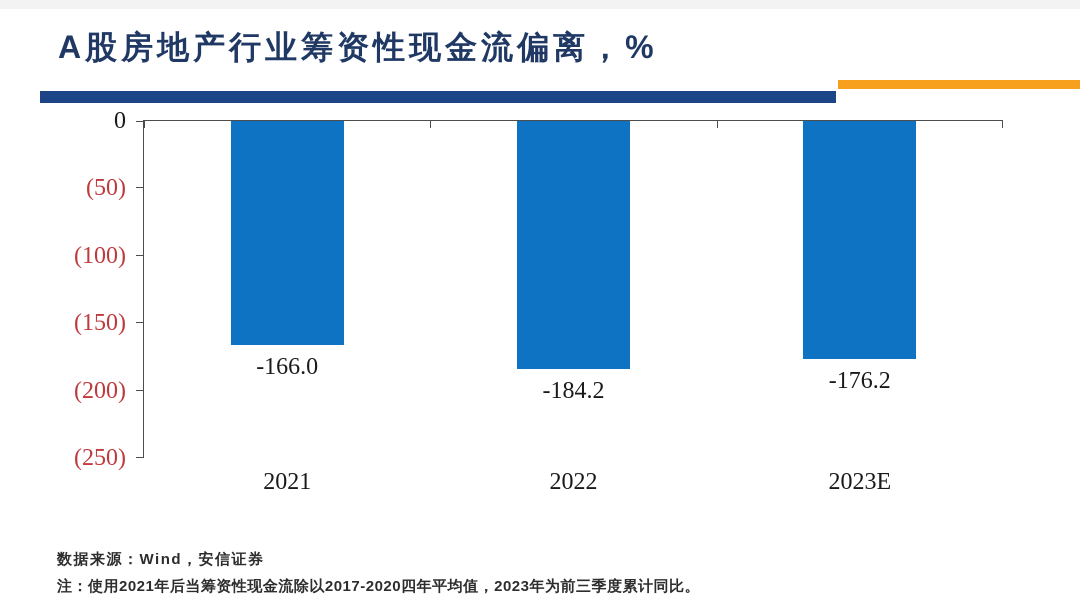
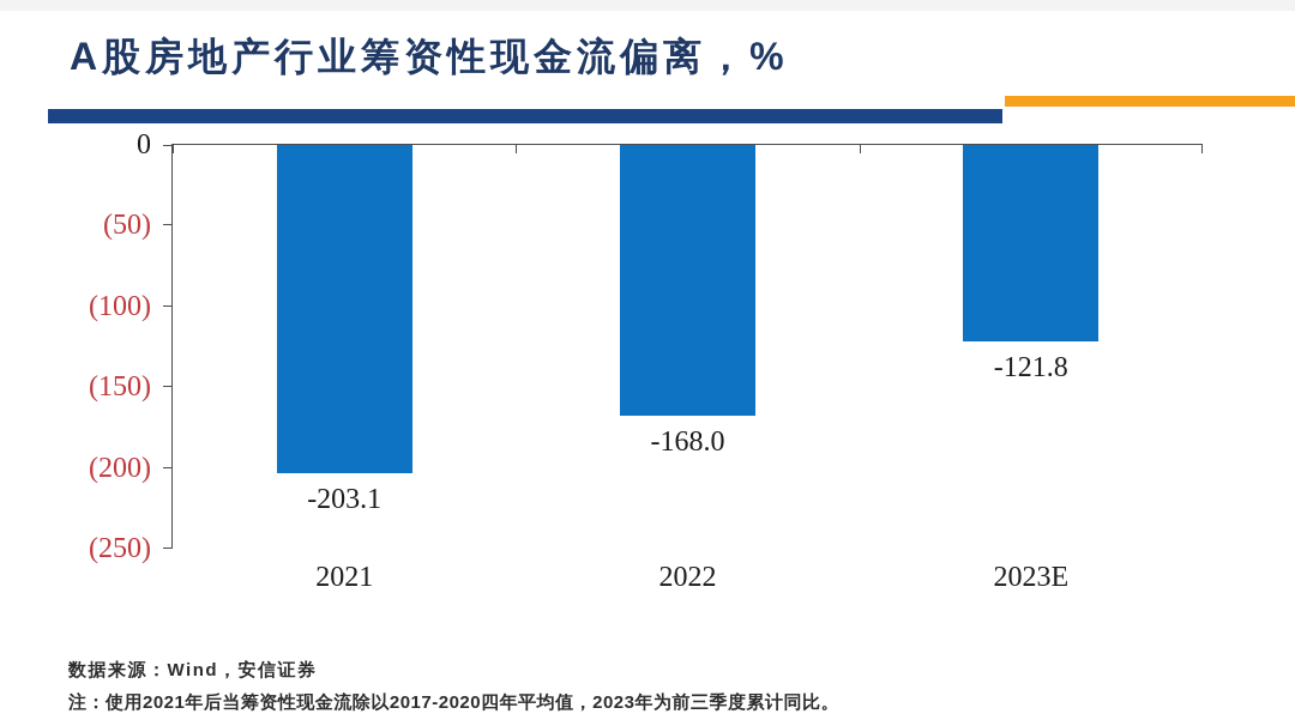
2021: -166.0 -> -203.1
2022: -184.2 -> -168.0
2023E: -176.2 -> -121.8
